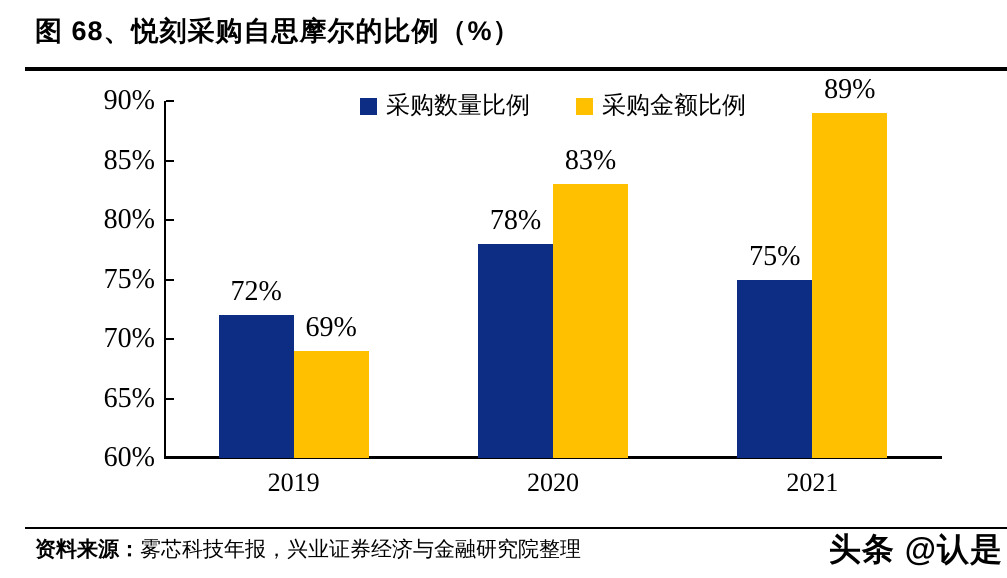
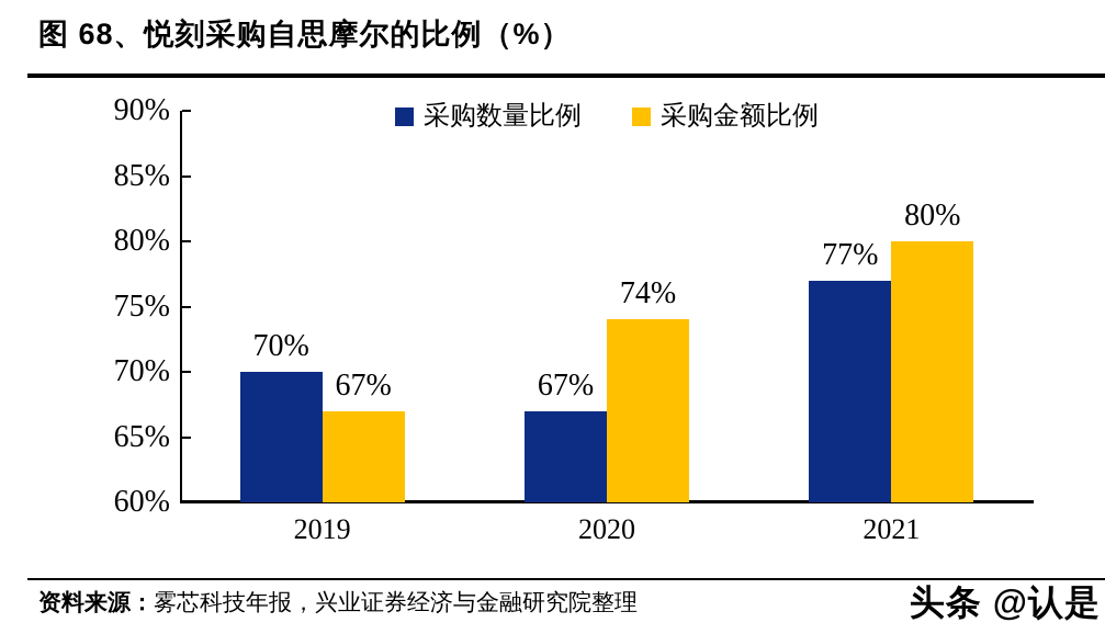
采购数量比例/2019: 72% -> 70%
采购金额比例/2019: 69% -> 67%
采购数量比例/2020: 78% -> 67%
采购金额比例/2020: 83% -> 74%
采购数量比例/2021: 75% -> 77%
采购金额比例/2021: 89% -> 80%
